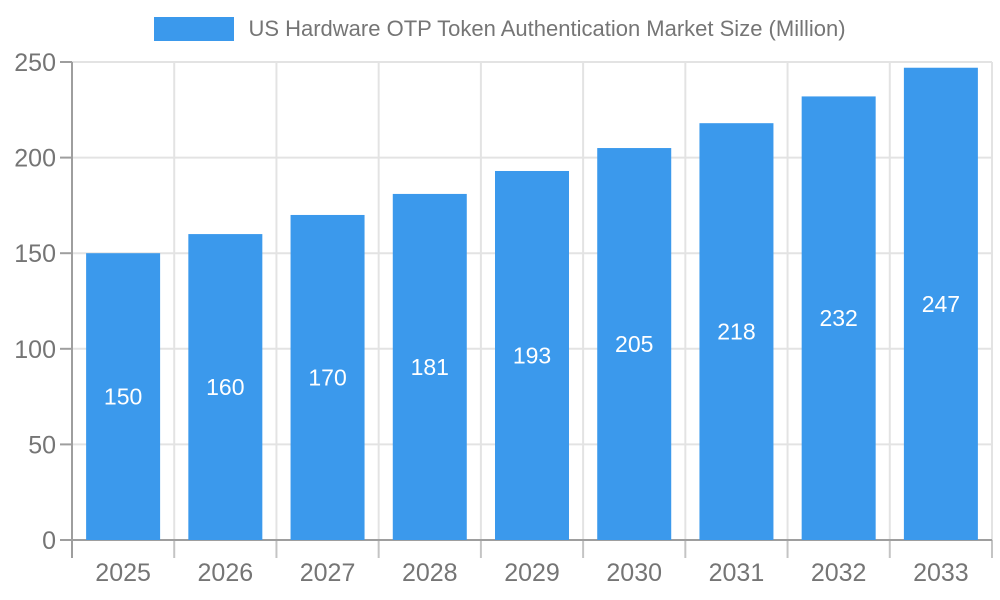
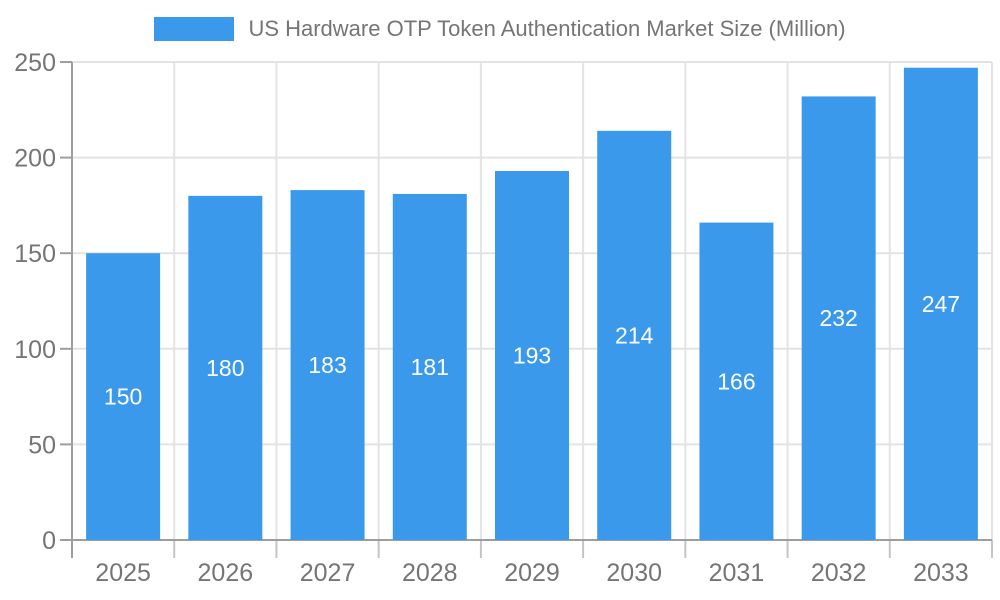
2026: 160 -> 180
2027: 170 -> 183
2030: 205 -> 214
2031: 218 -> 166
